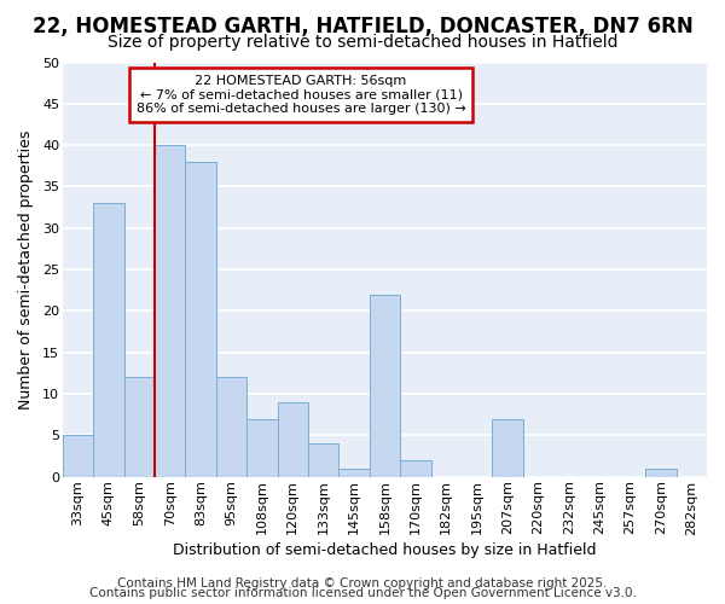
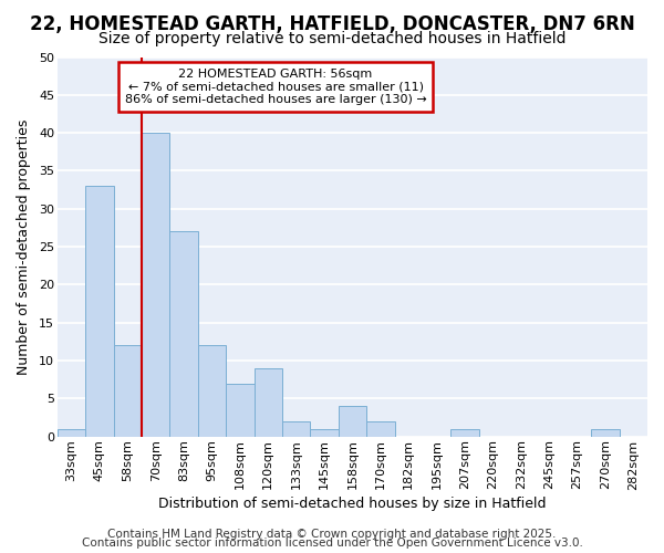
33sqm: 5 -> 1
83sqm: 38 -> 27
133sqm: 4 -> 2
158sqm: 22 -> 4
207sqm: 7 -> 1
